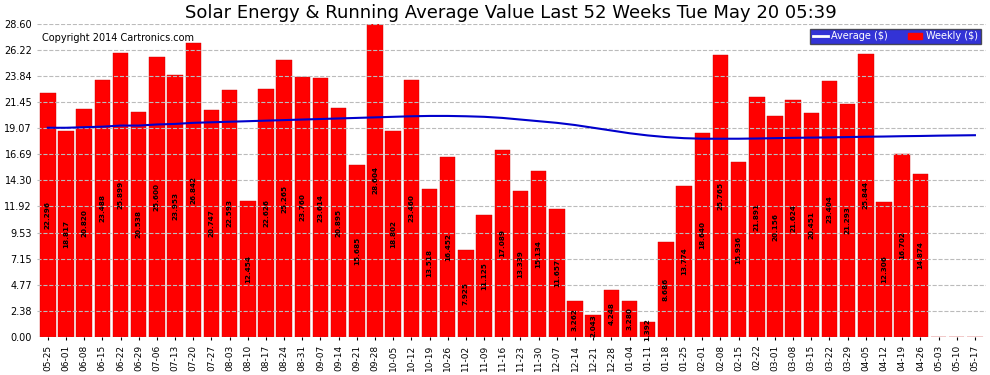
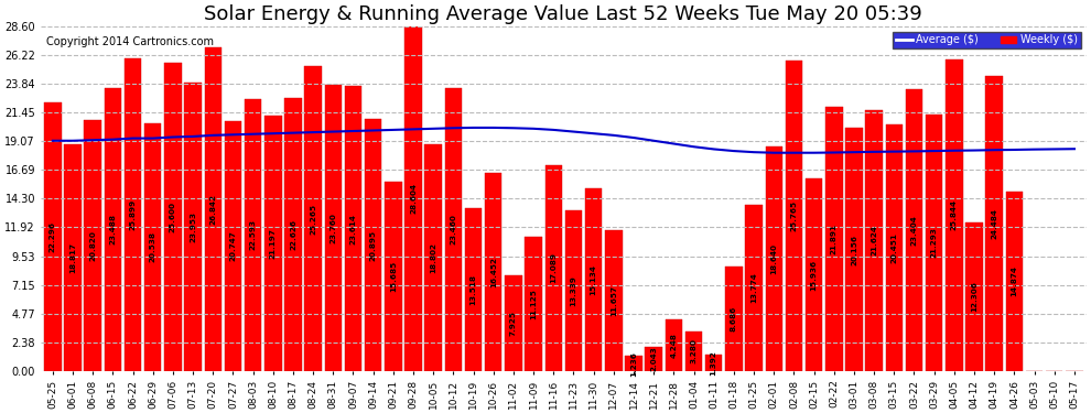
Weekly ($)/08-10: 12.454 -> 21.197
Weekly ($)/12-14: 3.262 -> 1.236
Weekly ($)/04-19: 16.702 -> 24.484
